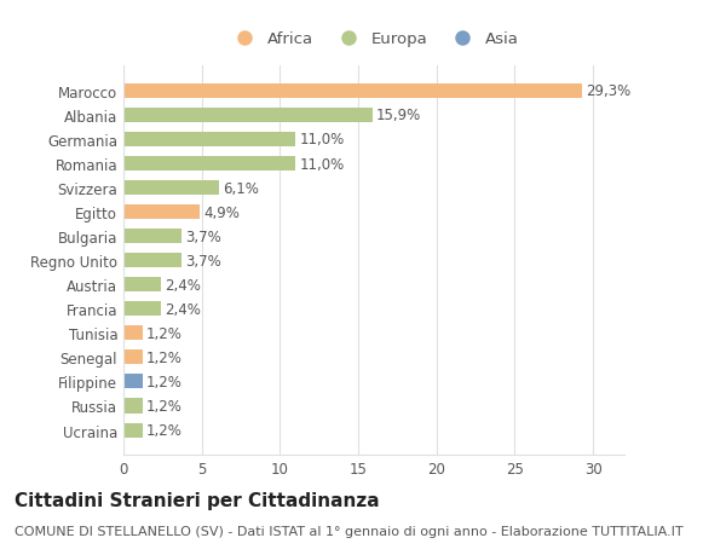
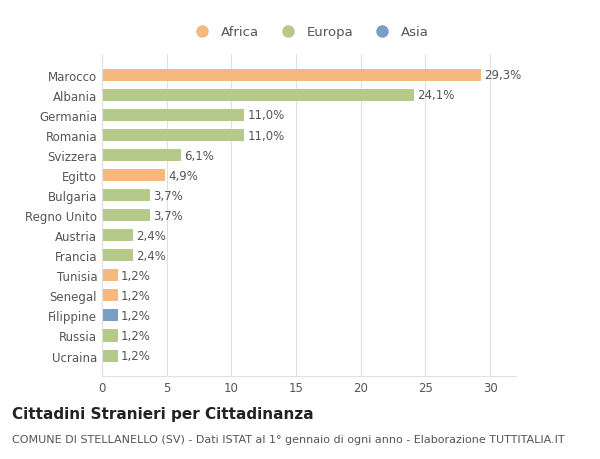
Albania: 15,9% -> 24,1%
